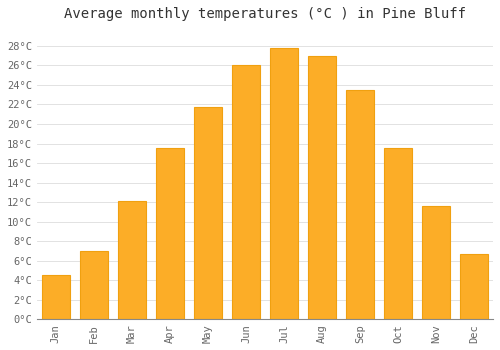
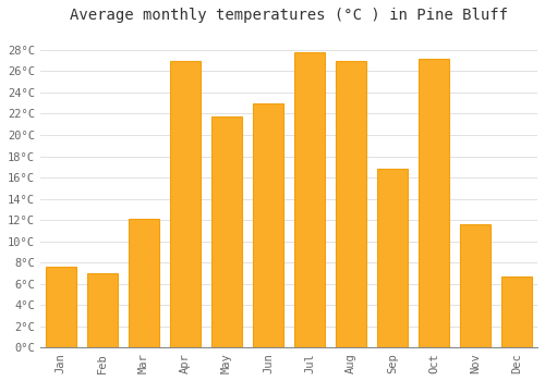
Jan: 4.5°C -> 7.6°C
Apr: 17.5°C -> 27.0°C
Jun: 26.0°C -> 23.0°C
Sep: 23.5°C -> 16.8°C
Oct: 17.5°C -> 27.2°C
